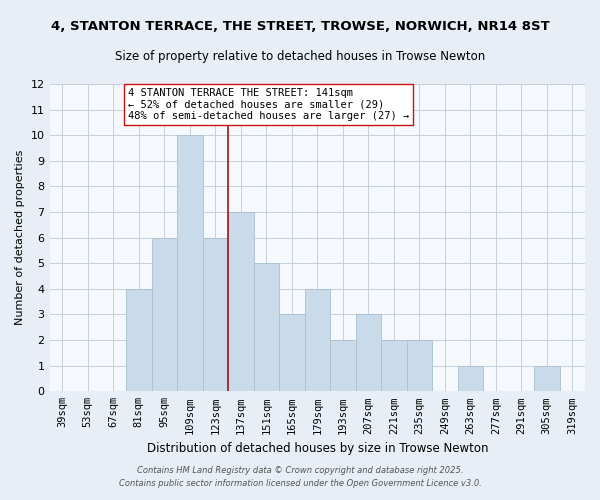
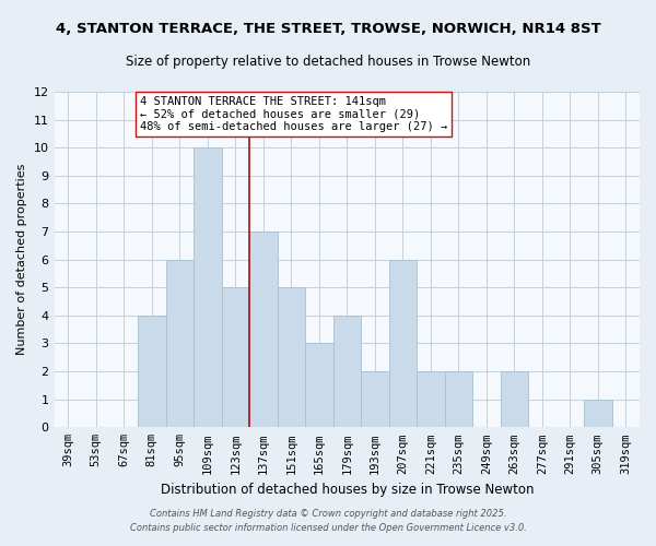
123sqm: 6 -> 5
207sqm: 3 -> 6
263sqm: 1 -> 2
